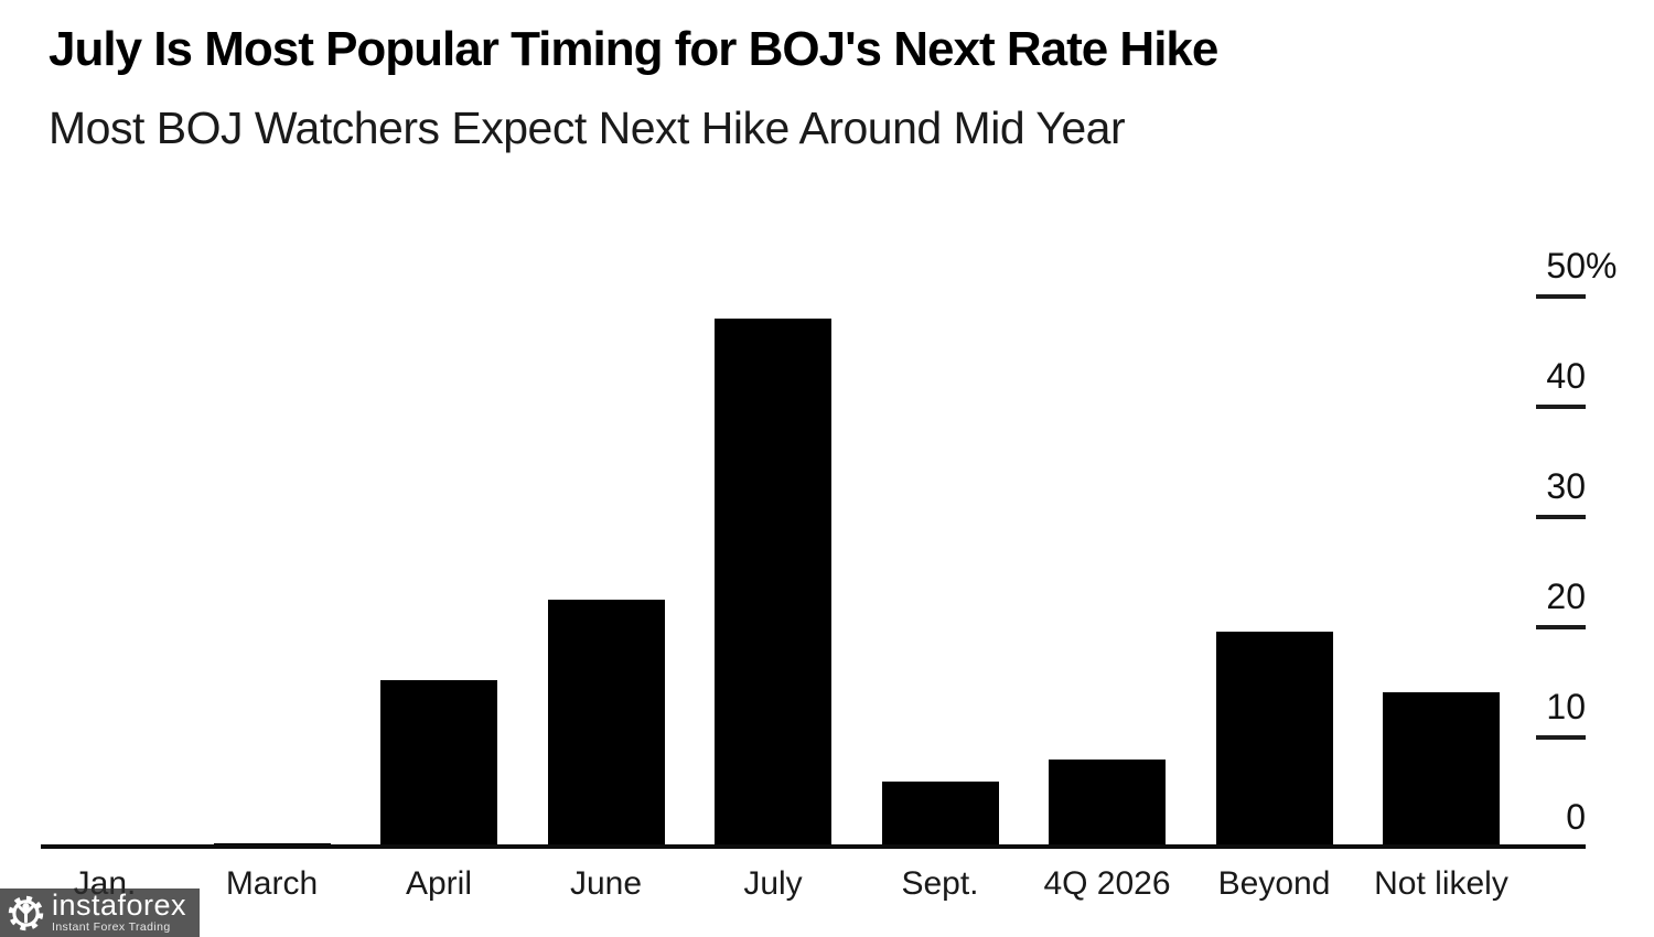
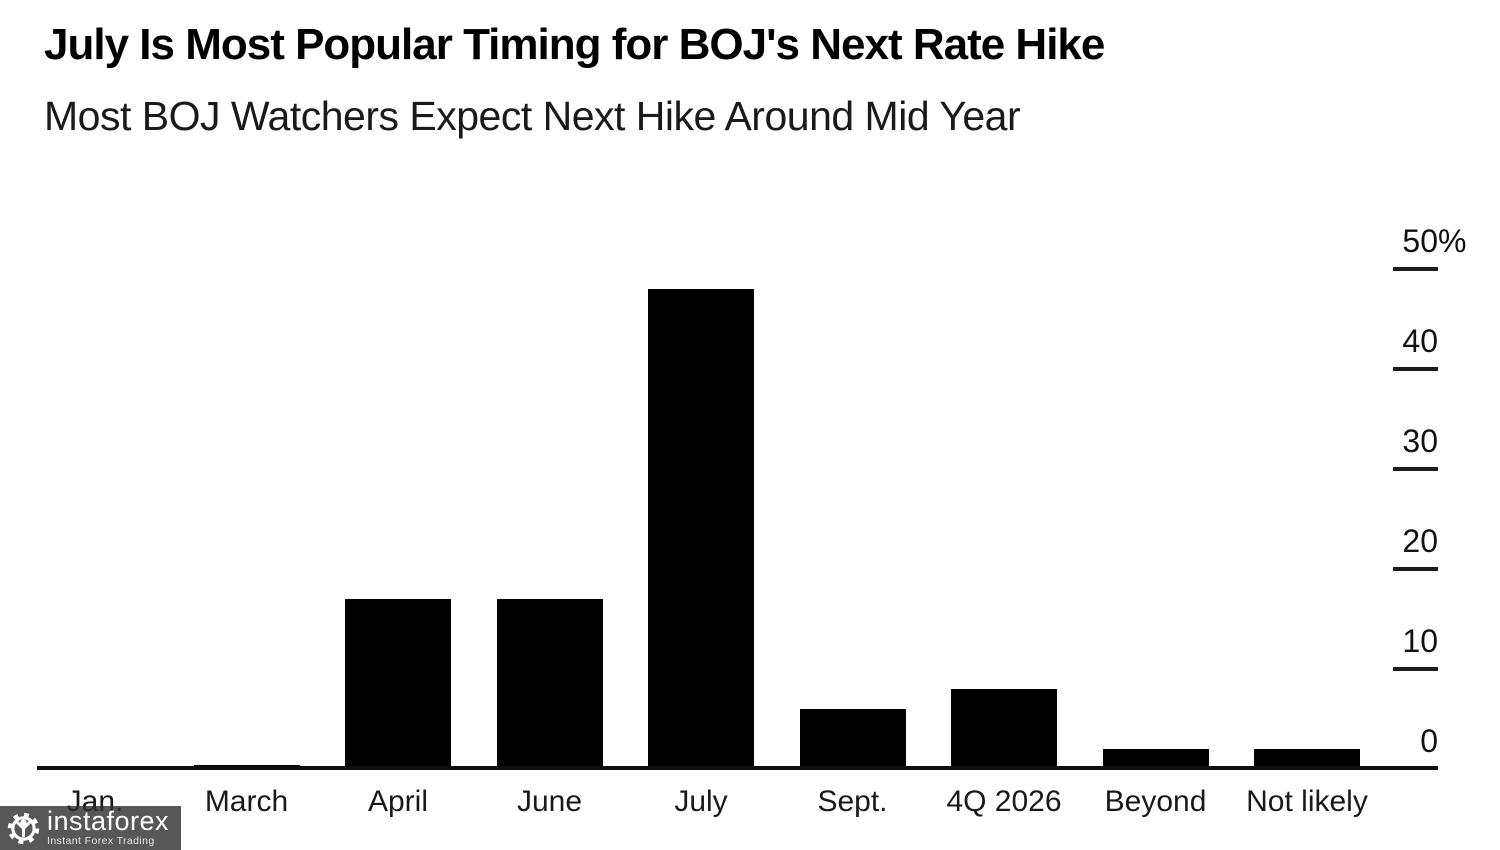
April: 15.2 -> 17.0
June: 22.5 -> 17.0
Beyond: 19.6 -> 2.0
Not likely: 14.1 -> 2.0
